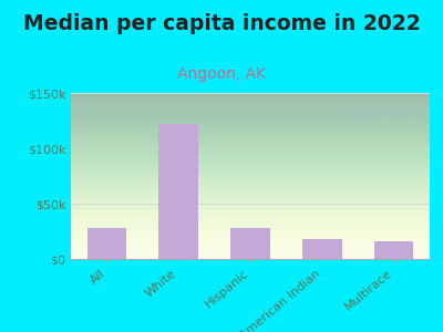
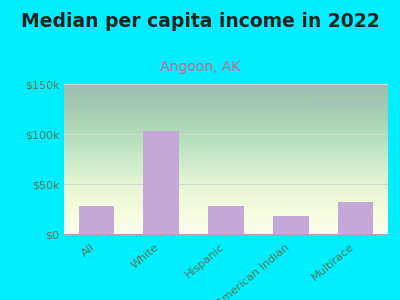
White: $122k -> $103k
Multirace: $16k -> $32k
